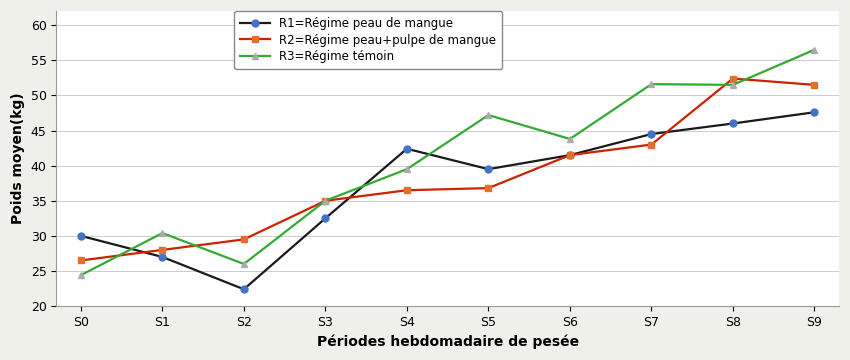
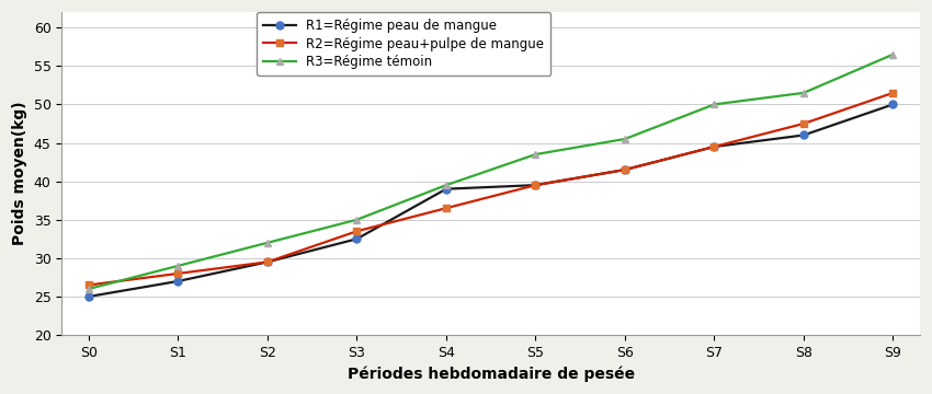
R1=Régime peau de mangue/S0: 30.0 -> 25.0
R3=Régime témoin/S0: 24.4 -> 26.0
R3=Régime témoin/S1: 30.4 -> 29.0
R1=Régime peau de mangue/S2: 22.4 -> 29.5
R3=Régime témoin/S2: 26.0 -> 32.0
R2=Régime peau+pulpe de mangue/S3: 35.0 -> 33.5
R1=Régime peau de mangue/S4: 42.4 -> 39.0
R2=Régime peau+pulpe de mangue/S5: 36.8 -> 39.5
R3=Régime témoin/S5: 47.2 -> 43.5
R3=Régime témoin/S6: 43.8 -> 45.5
R2=Régime peau+pulpe de mangue/S7: 43.0 -> 44.5
R3=Régime témoin/S7: 51.6 -> 50.0
R2=Régime peau+pulpe de mangue/S8: 52.4 -> 47.5
R1=Régime peau de mangue/S9: 47.6 -> 50.0
